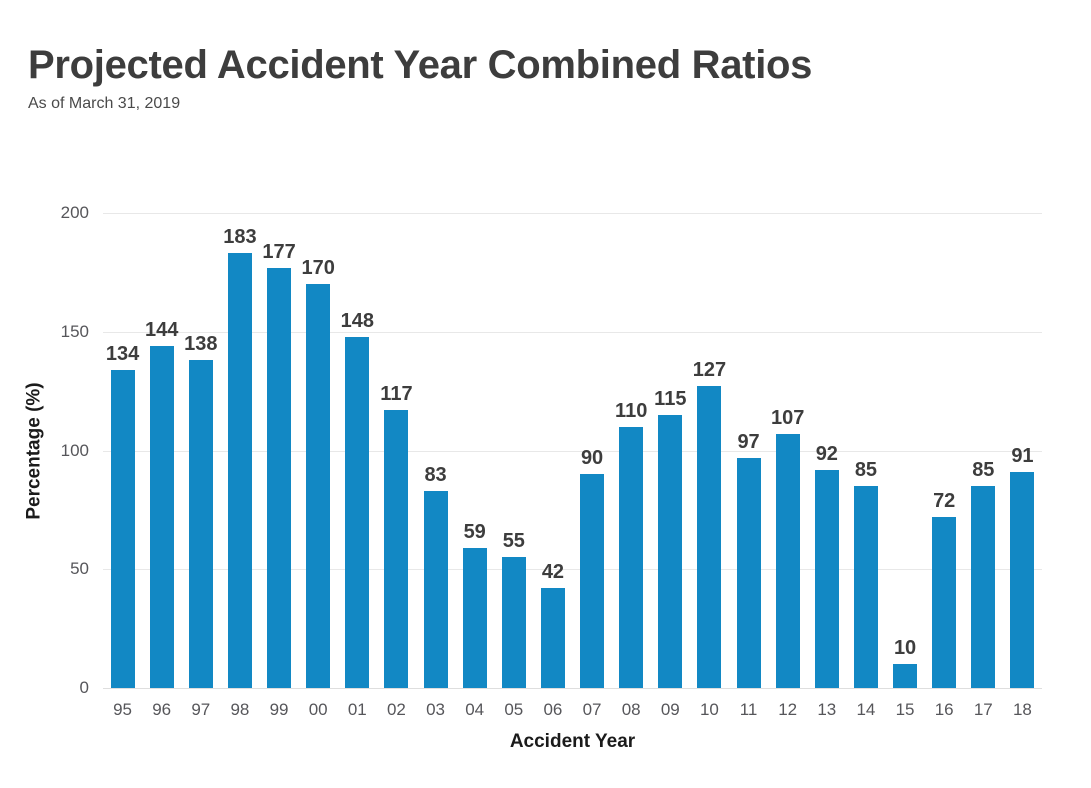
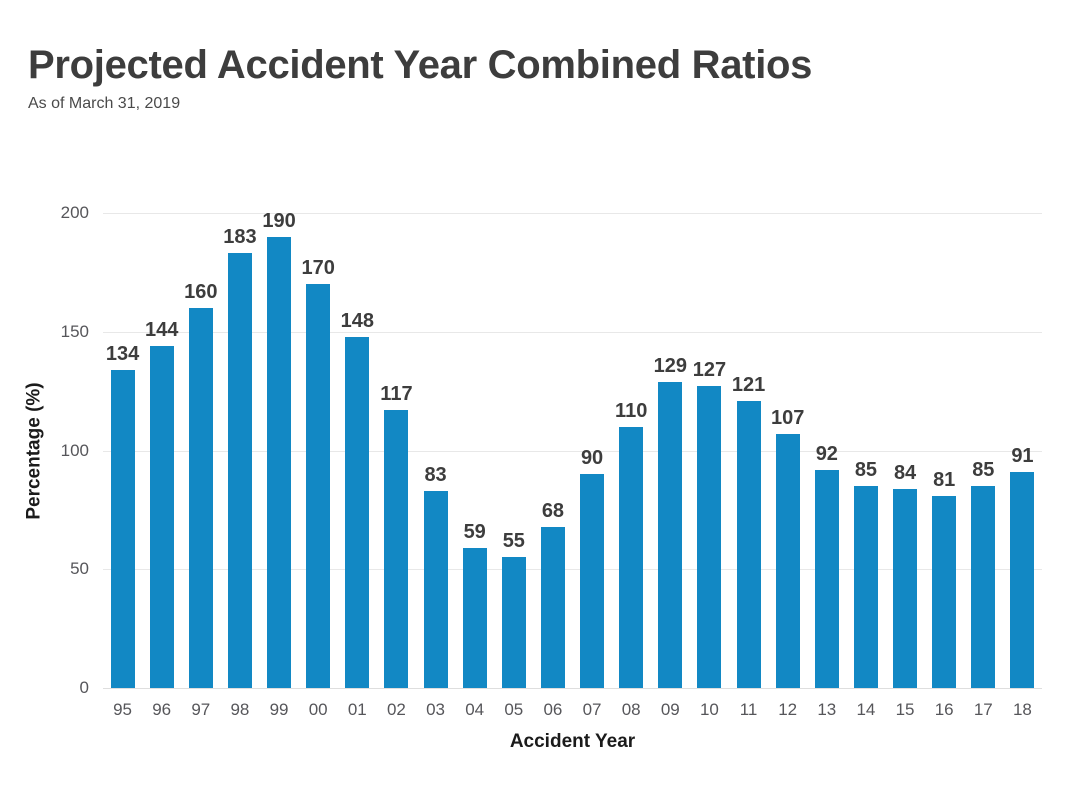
97: 138 -> 160
99: 177 -> 190
06: 42 -> 68
09: 115 -> 129
11: 97 -> 121
15: 10 -> 84
16: 72 -> 81
